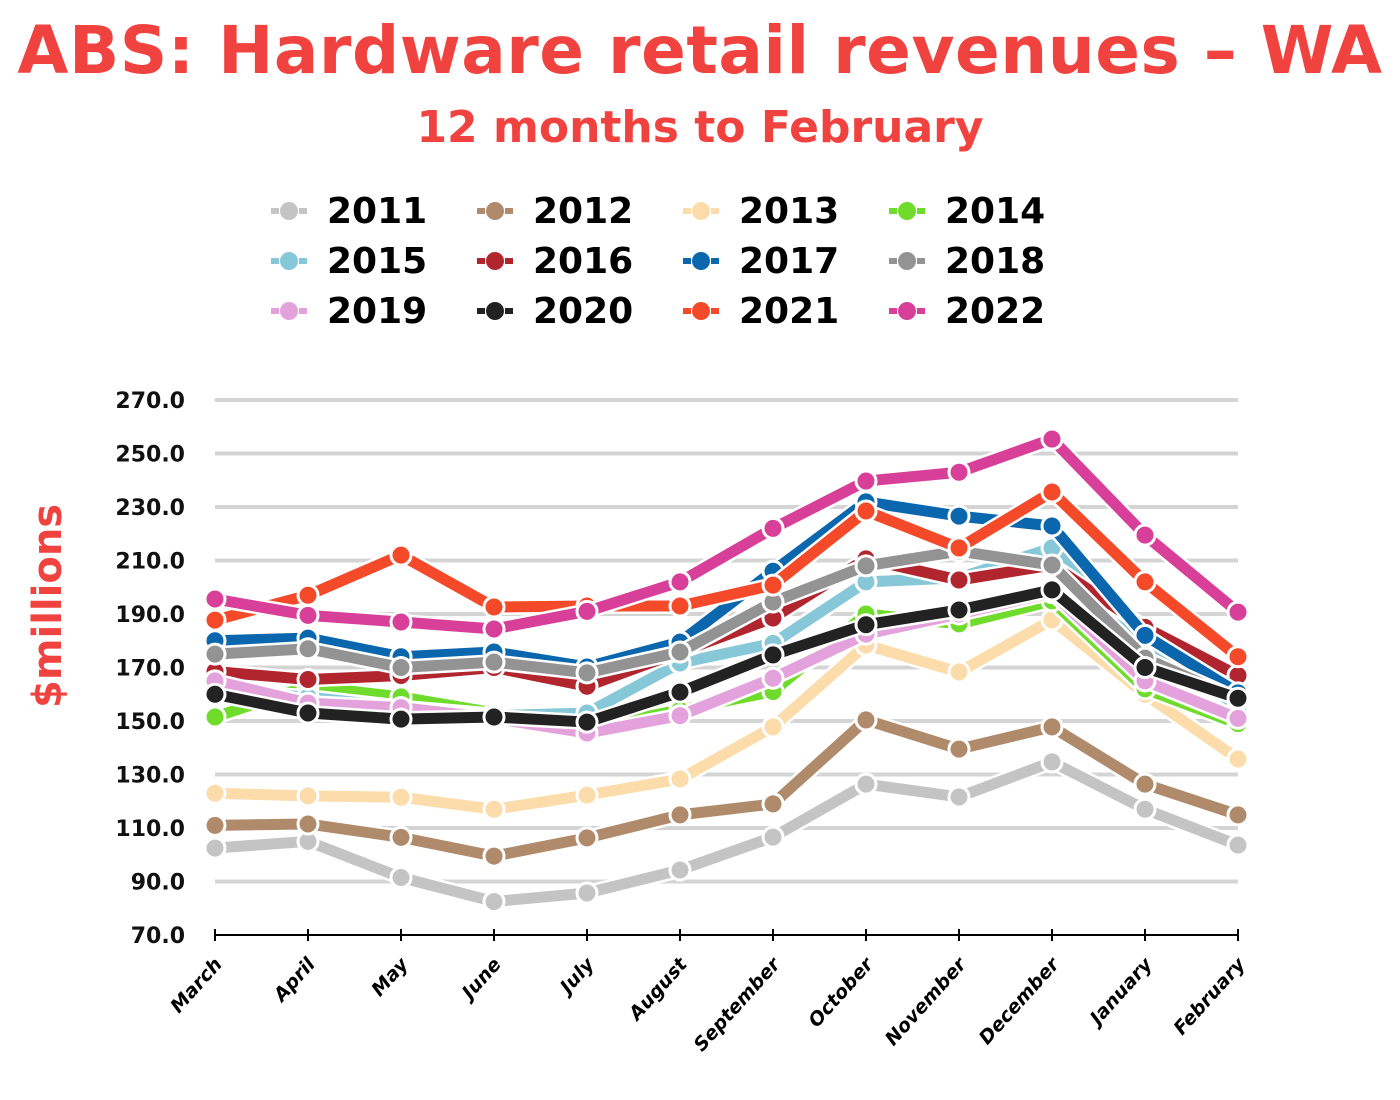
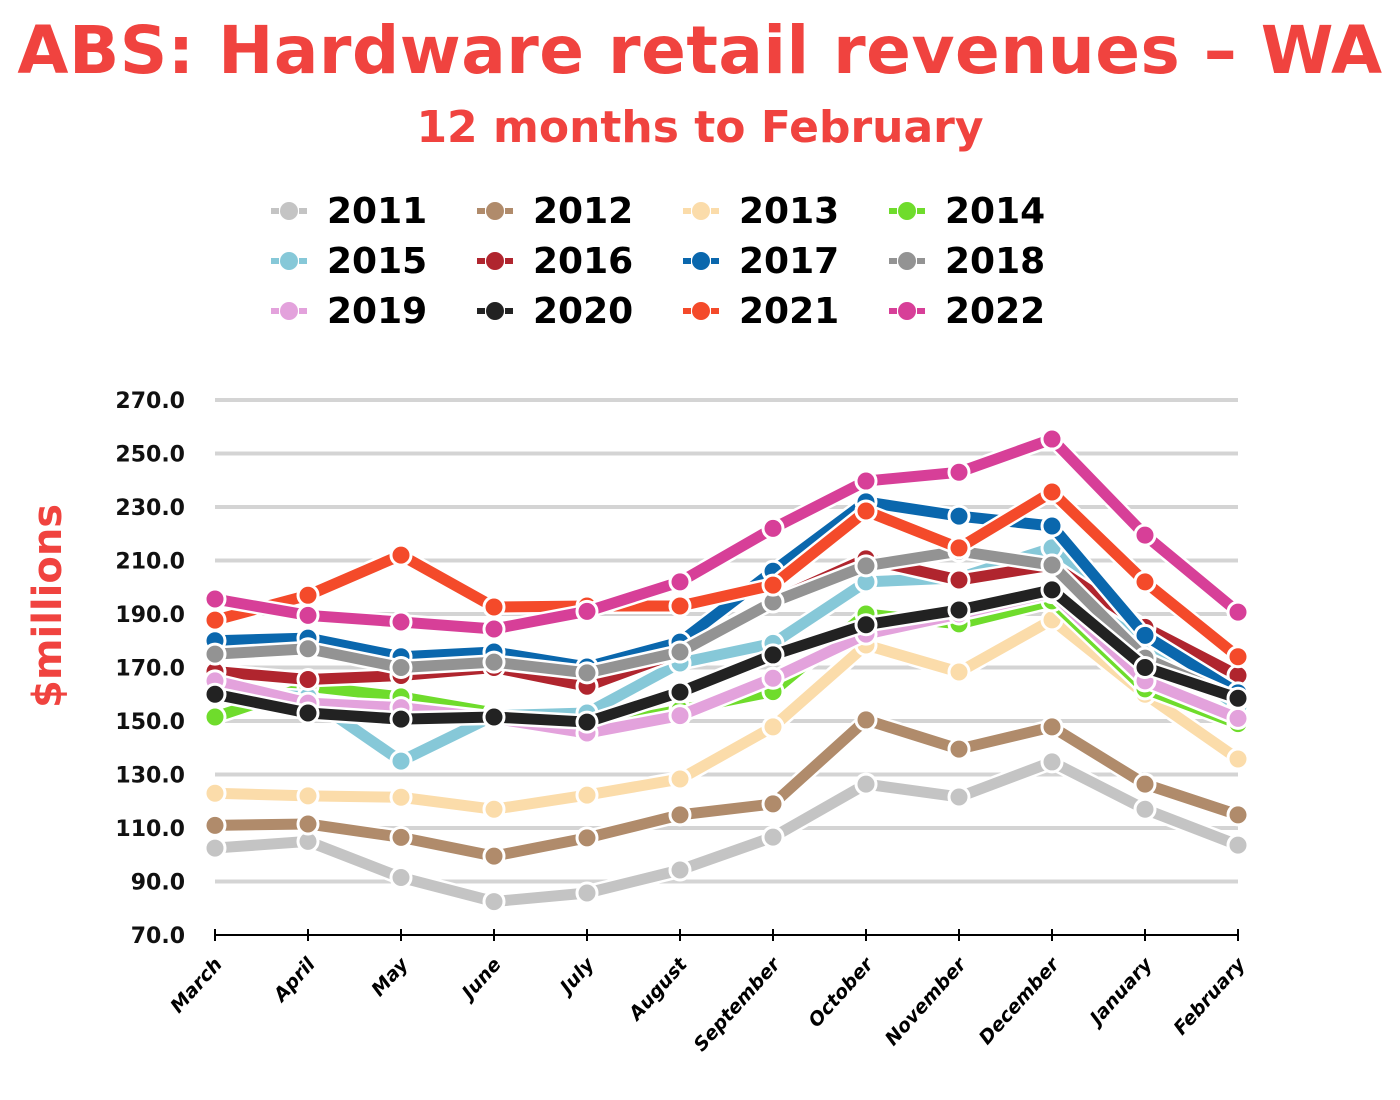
2015/May: 155 -> 135
2016/September: 188 -> 195
